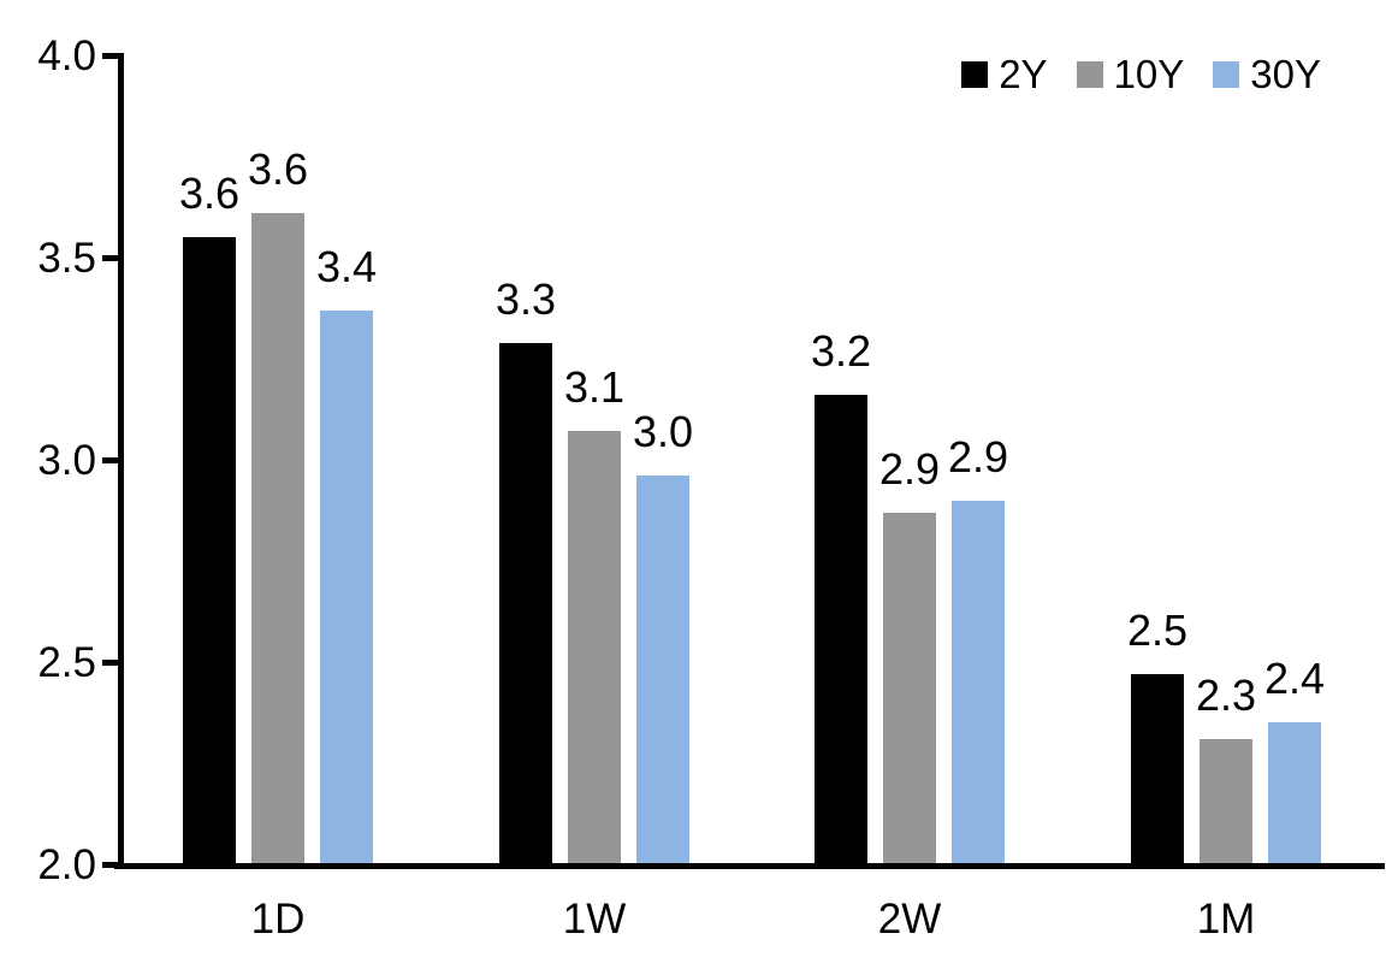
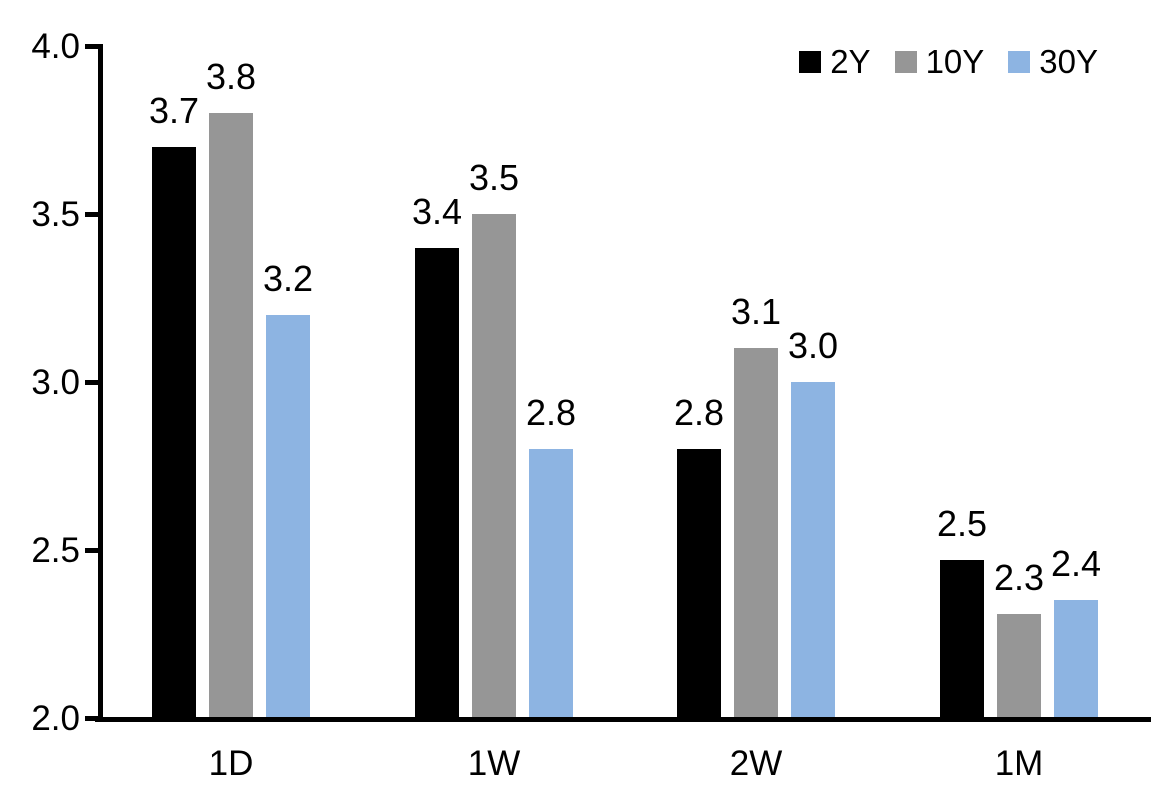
2Y/1D: 3.6 -> 3.7
10Y/1D: 3.6 -> 3.8
30Y/1D: 3.4 -> 3.2
2Y/1W: 3.3 -> 3.4
10Y/1W: 3.1 -> 3.5
30Y/1W: 3.0 -> 2.8
2Y/2W: 3.2 -> 2.8
10Y/2W: 2.9 -> 3.1
30Y/2W: 2.9 -> 3.0
